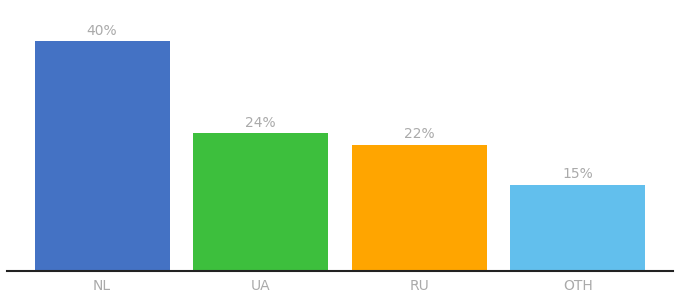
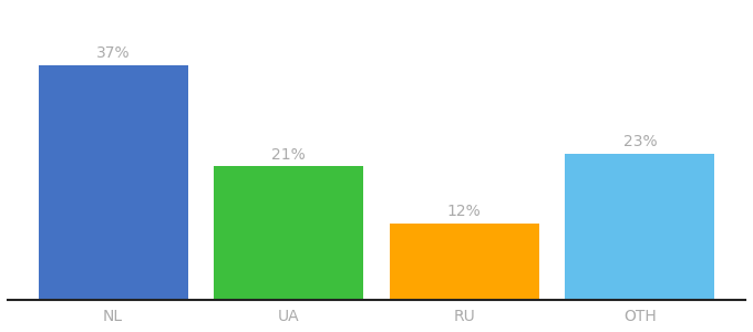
NL: 40% -> 37%
UA: 24% -> 21%
RU: 22% -> 12%
OTH: 15% -> 23%
